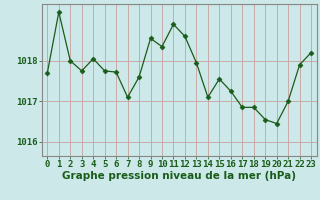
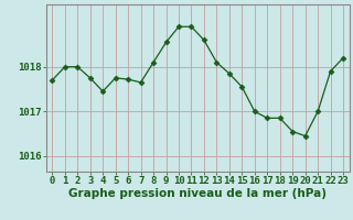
1: 1019.20 -> 1018.00
4: 1018.05 -> 1017.45
7: 1017.10 -> 1017.65
8: 1017.60 -> 1018.10
10: 1018.35 -> 1018.90
13: 1017.95 -> 1018.10
14: 1017.10 -> 1017.85
16: 1017.25 -> 1017.00
